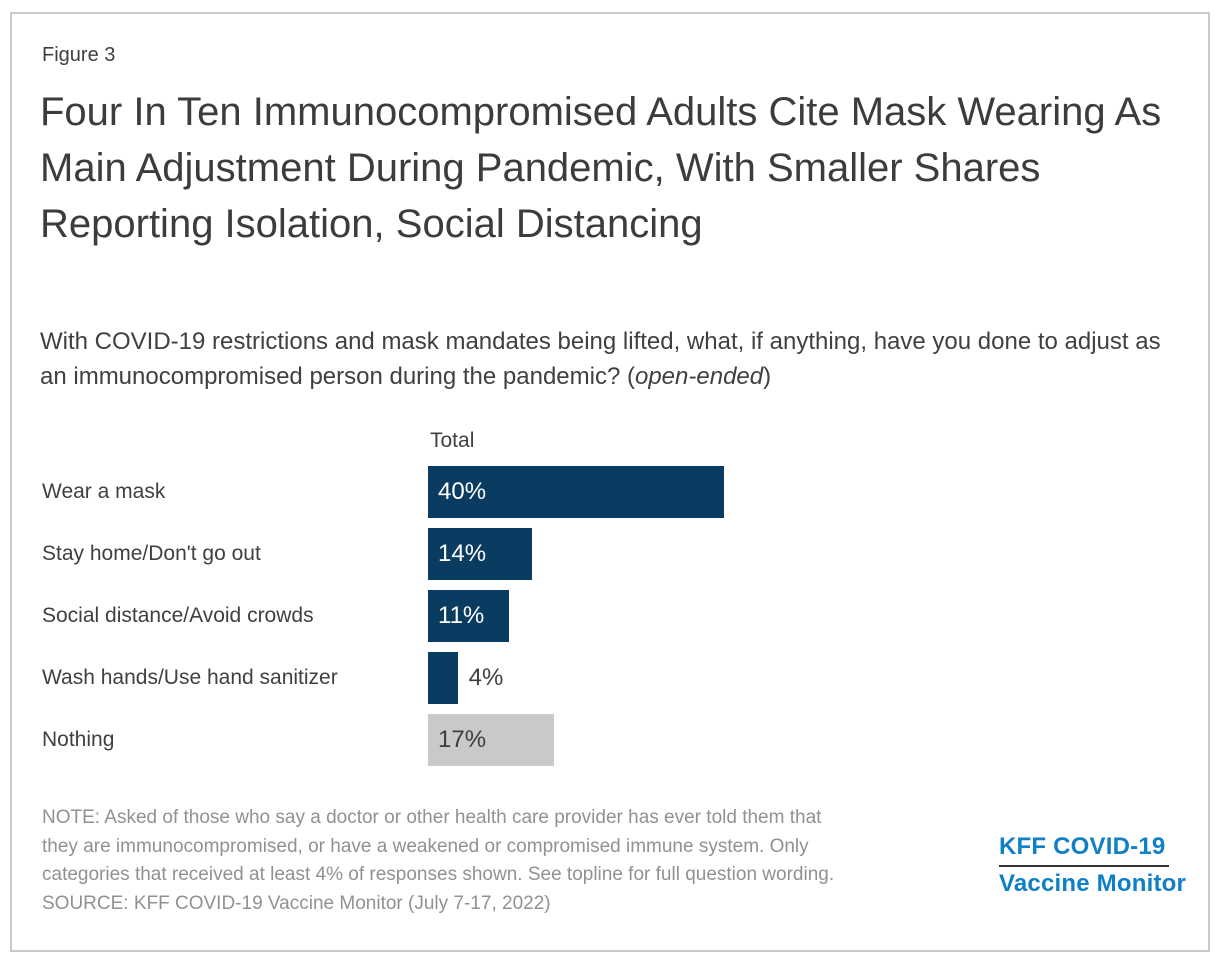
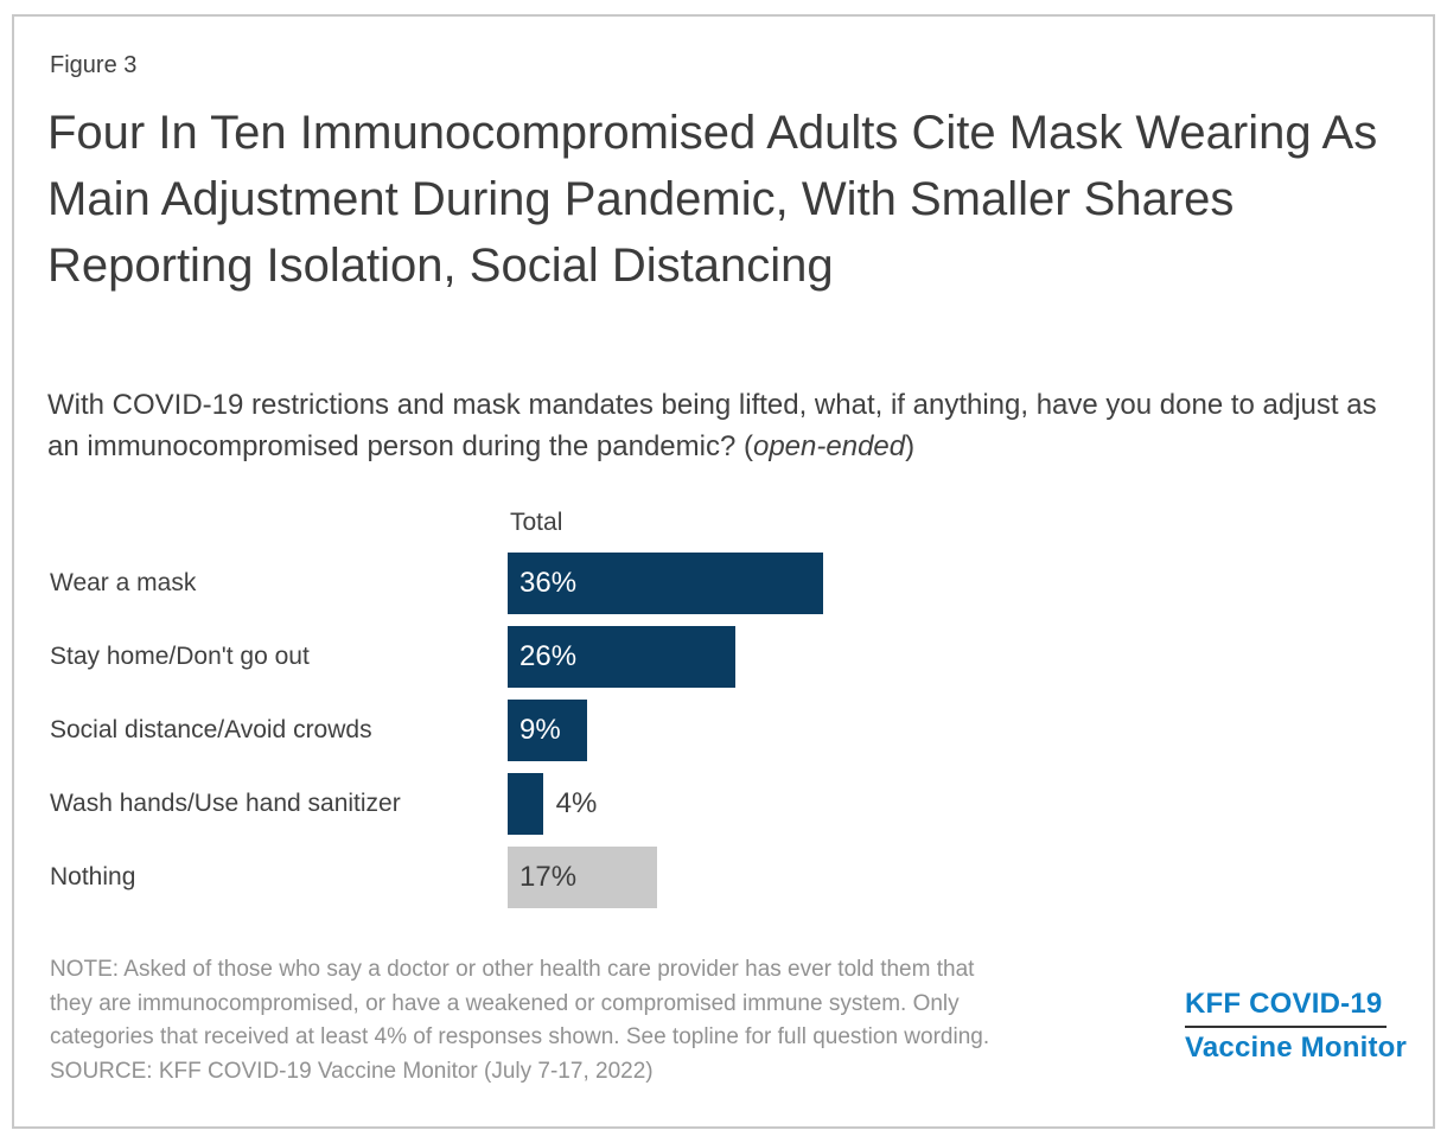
Wear a mask: 40% -> 36%
Stay home/Don't go out: 14% -> 26%
Social distance/Avoid crowds: 11% -> 9%
